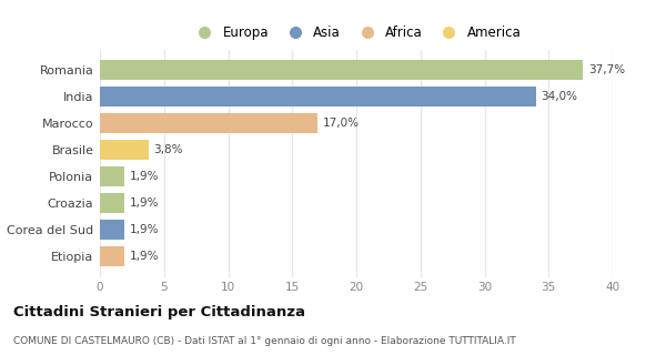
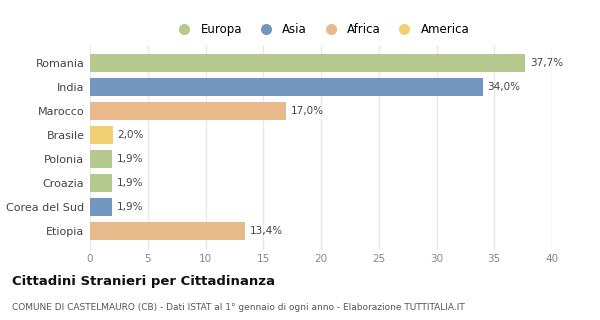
Brasile: 3,8% -> 2,0%
Etiopia: 1,9% -> 13,4%
